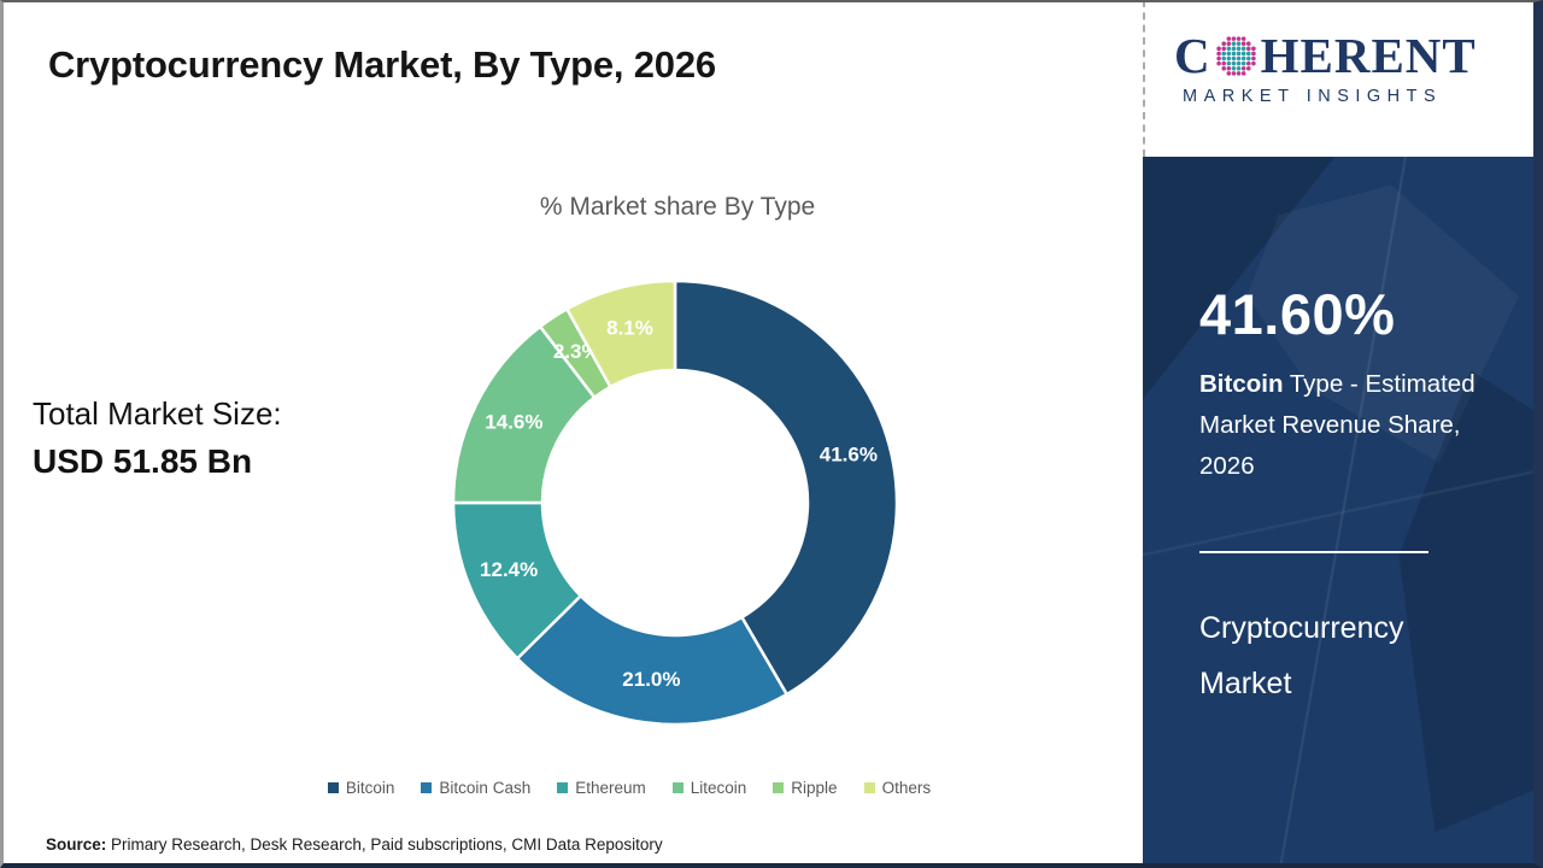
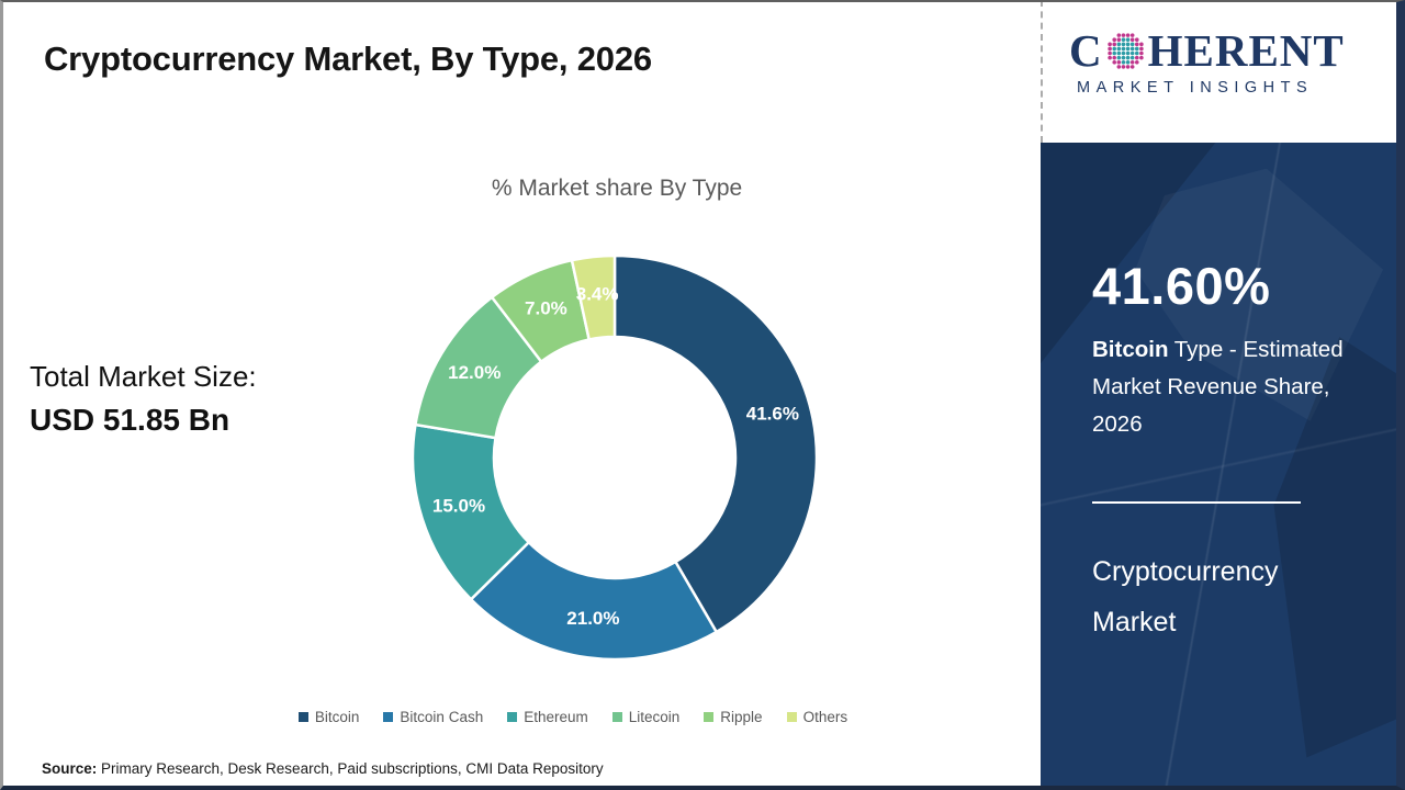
Ethereum: 12.4% -> 15.0%
Litecoin: 14.6% -> 12.0%
Ripple: 2.3% -> 7.0%
Others: 8.1% -> 3.4%
